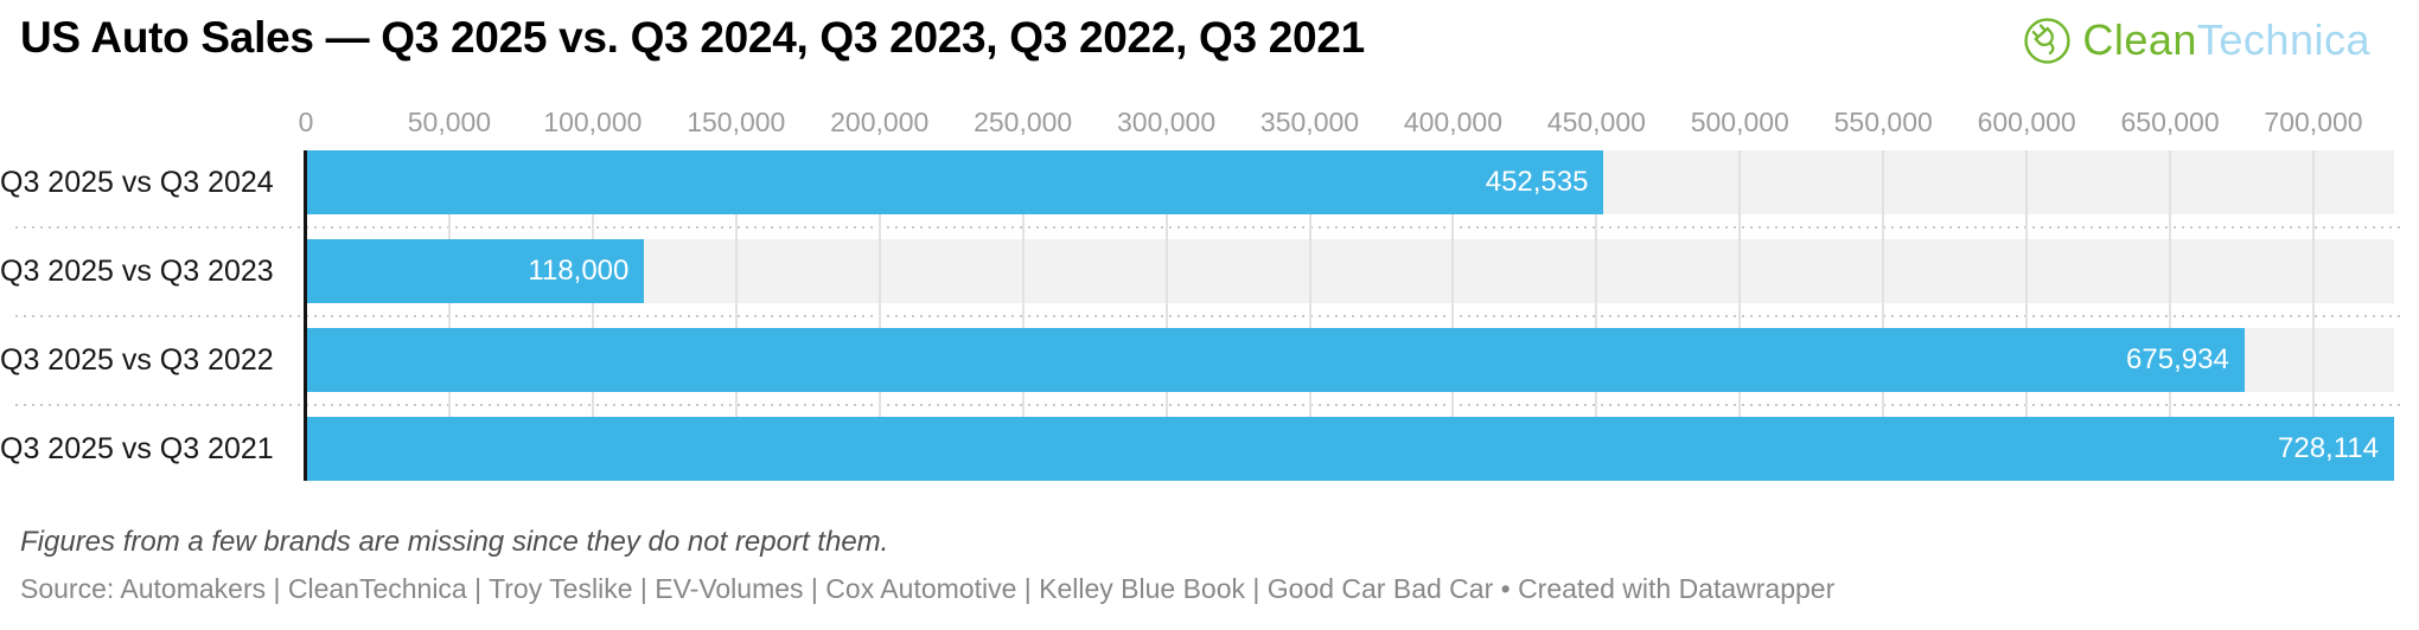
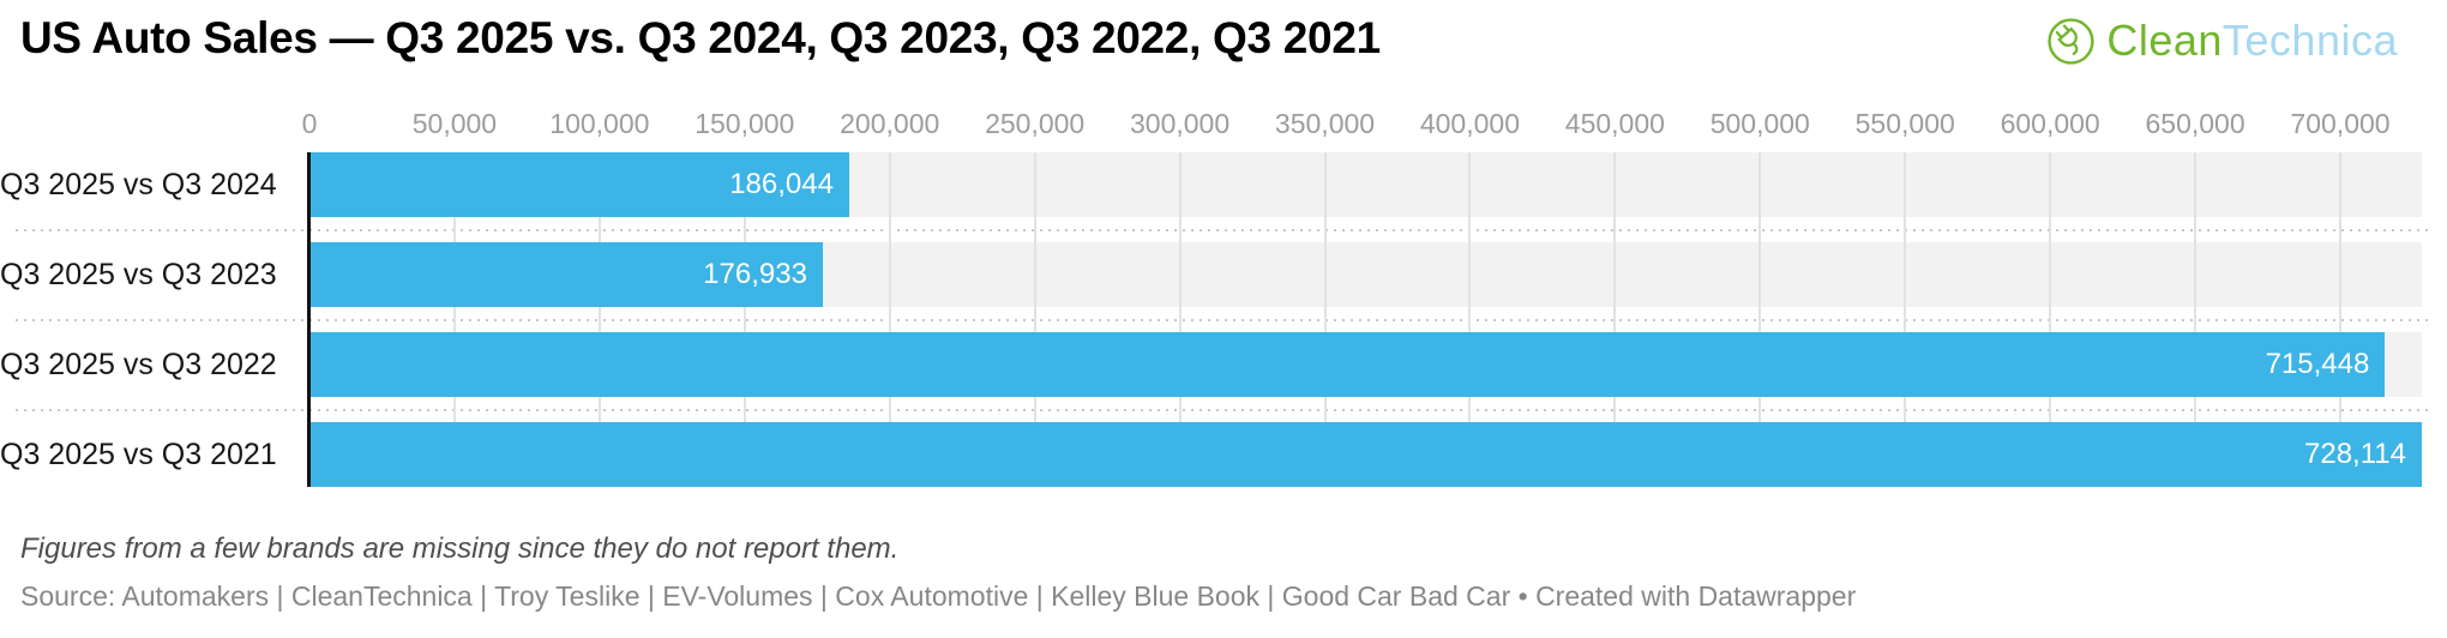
Q3 2025 vs Q3 2024: 452,535 -> 186,044
Q3 2025 vs Q3 2023: 118,000 -> 176,933
Q3 2025 vs Q3 2022: 675,934 -> 715,448
